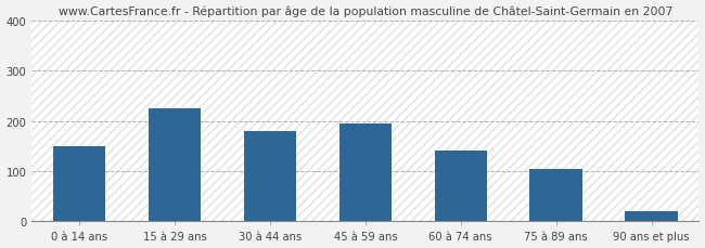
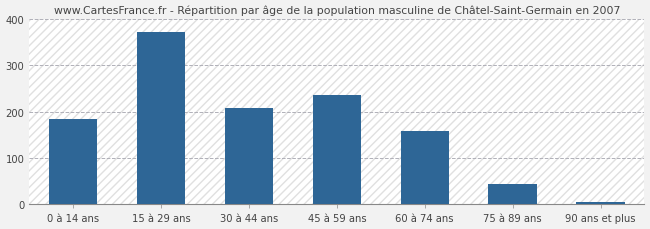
0 à 14 ans: 150 -> 183
15 à 29 ans: 225 -> 372
30 à 44 ans: 180 -> 208
45 à 59 ans: 195 -> 235
60 à 74 ans: 140 -> 157
75 à 89 ans: 105 -> 44
90 ans et plus: 20 -> 5
